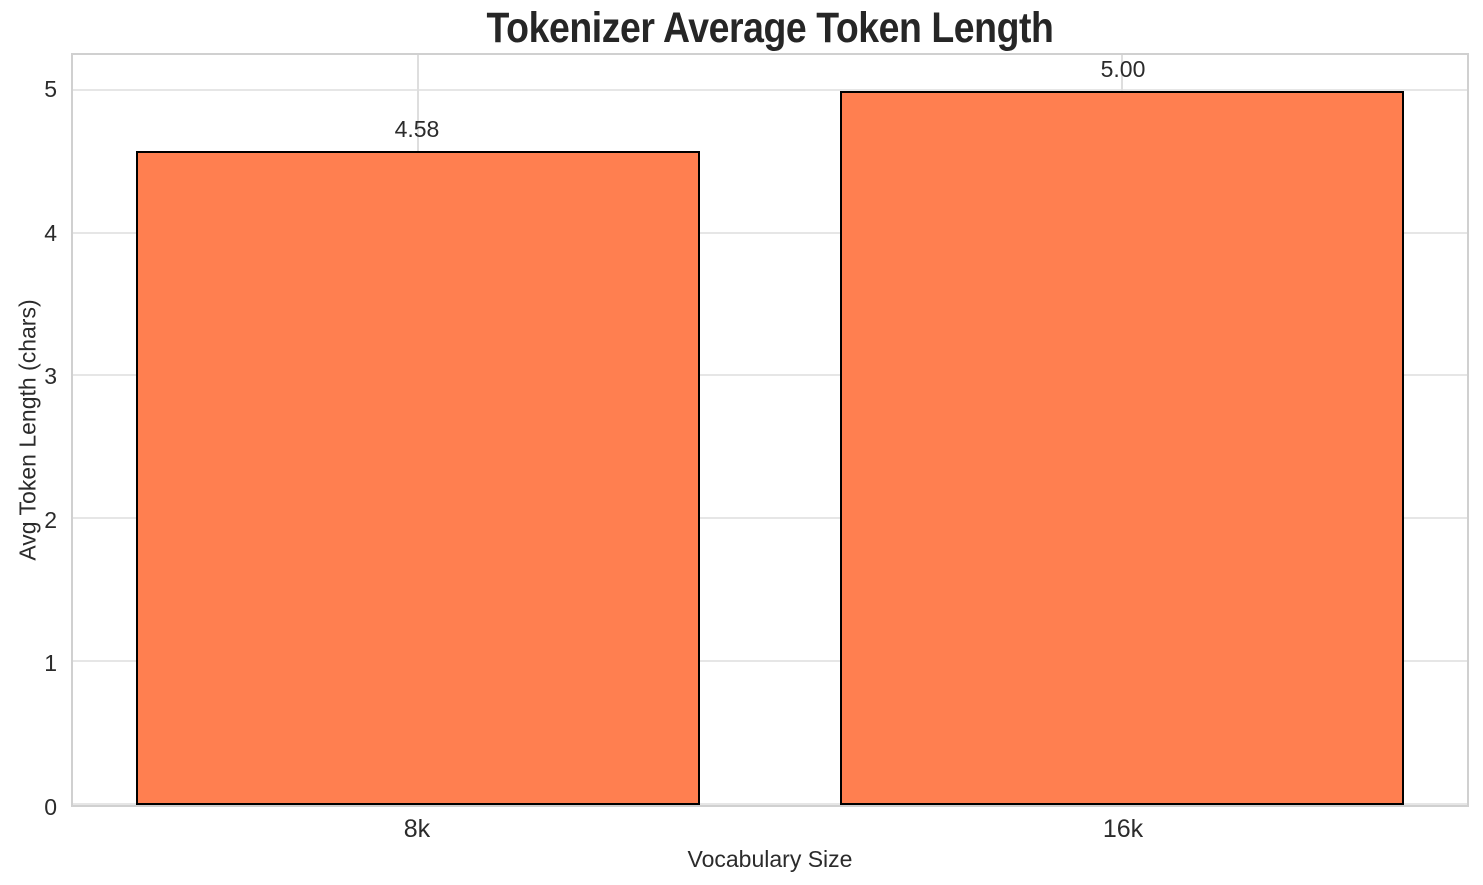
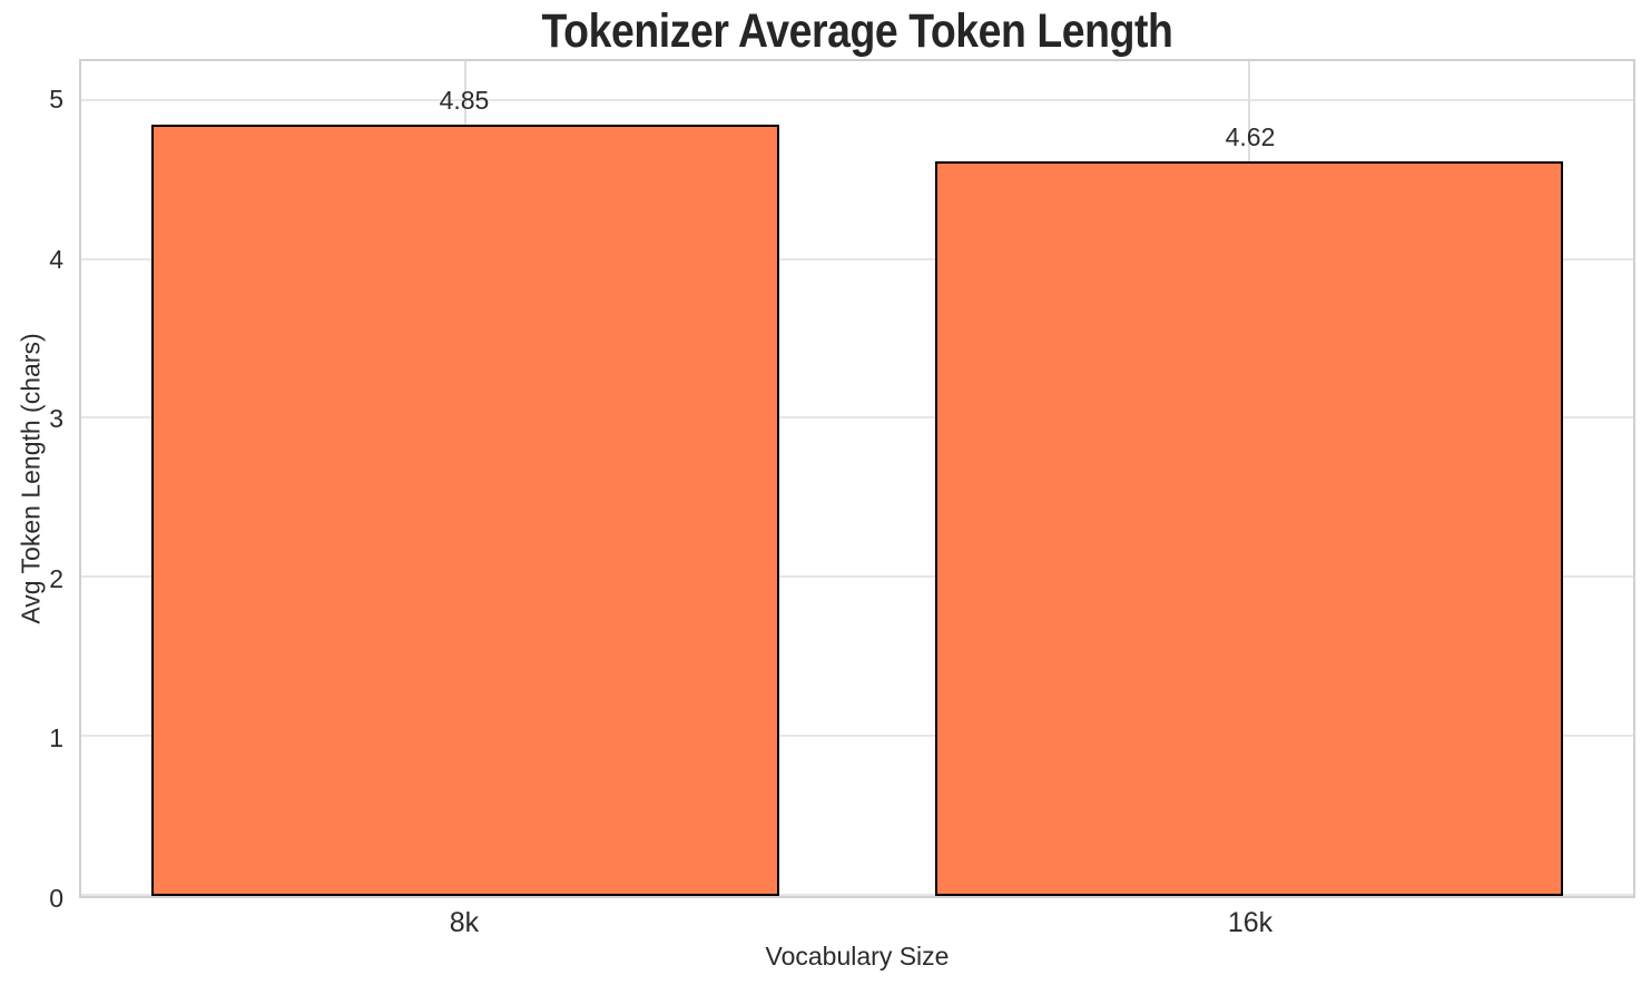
8k: 4.58 -> 4.85
16k: 5.00 -> 4.62
